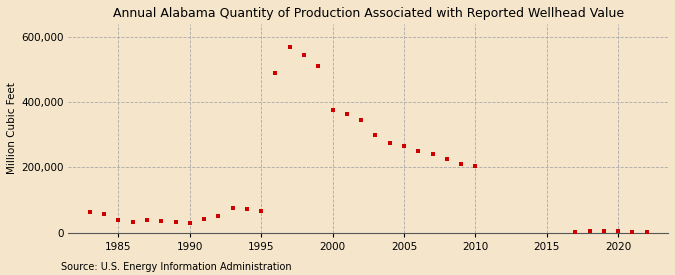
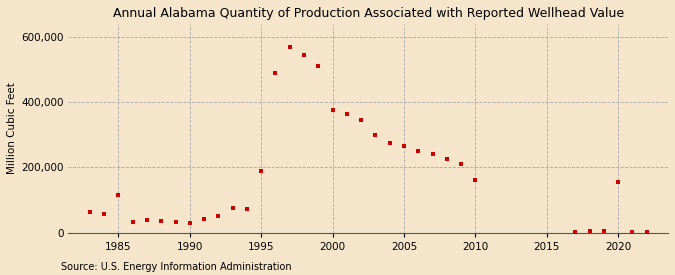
1985: 38,000 -> 115,000
1995: 65,000 -> 190,000
2010: 205,000 -> 160,000
2020: 5,000 -> 155,000
